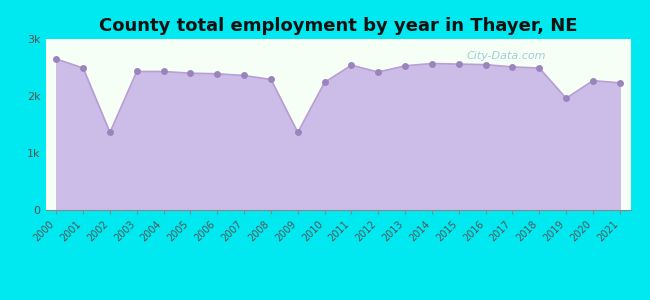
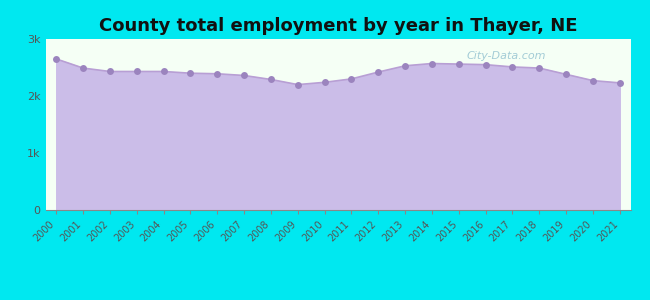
2002: 1.36k -> 2.43k
2009: 1.36k -> 2.20k
2011: 2.54k -> 2.30k
2019: 1.96k -> 2.38k
